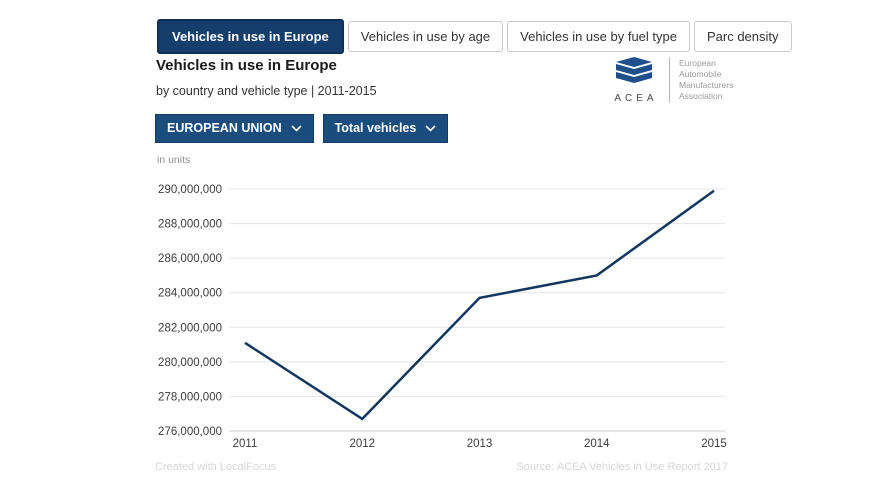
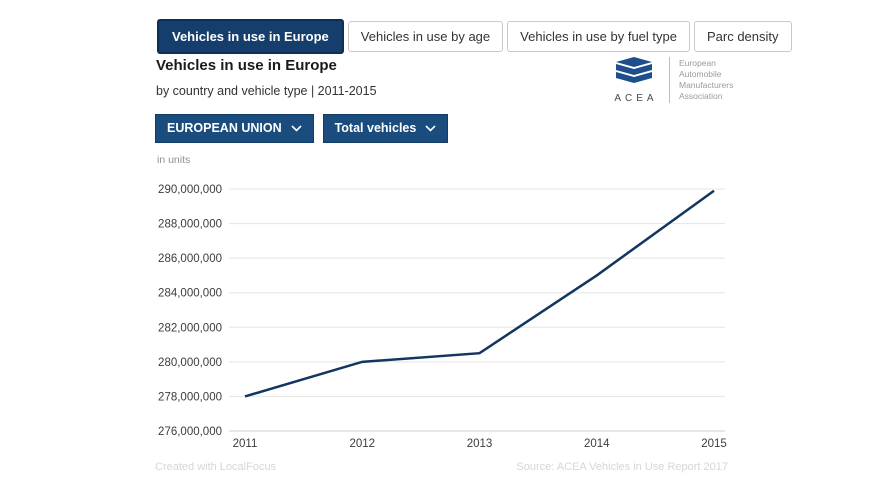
2011: 281100000 -> 278000000
2012: 276700000 -> 280000000
2013: 283700000 -> 280500000
